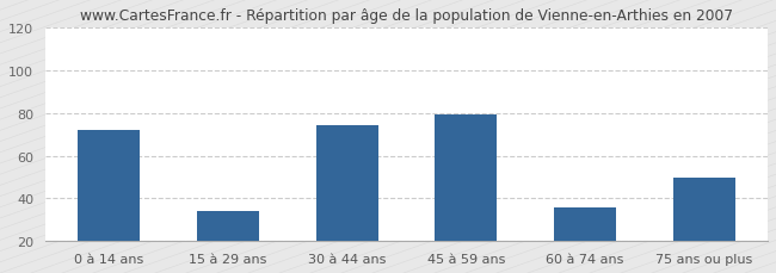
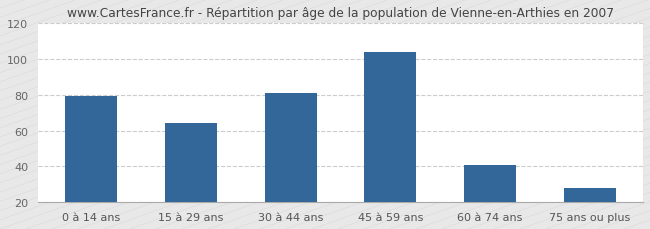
0 à 14 ans: 72 -> 79
15 à 29 ans: 34 -> 64
30 à 44 ans: 74 -> 81
45 à 59 ans: 79 -> 104
60 à 74 ans: 36 -> 41
75 ans ou plus: 50 -> 28
